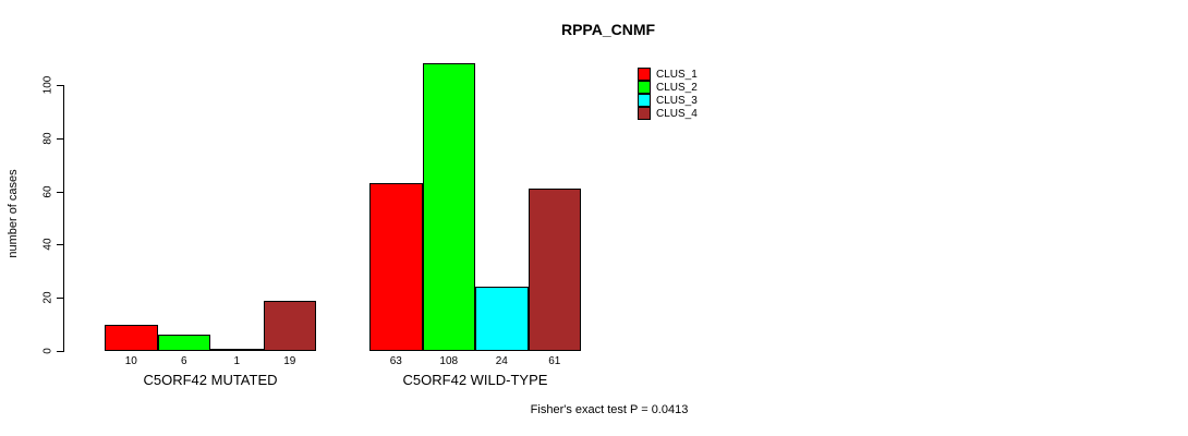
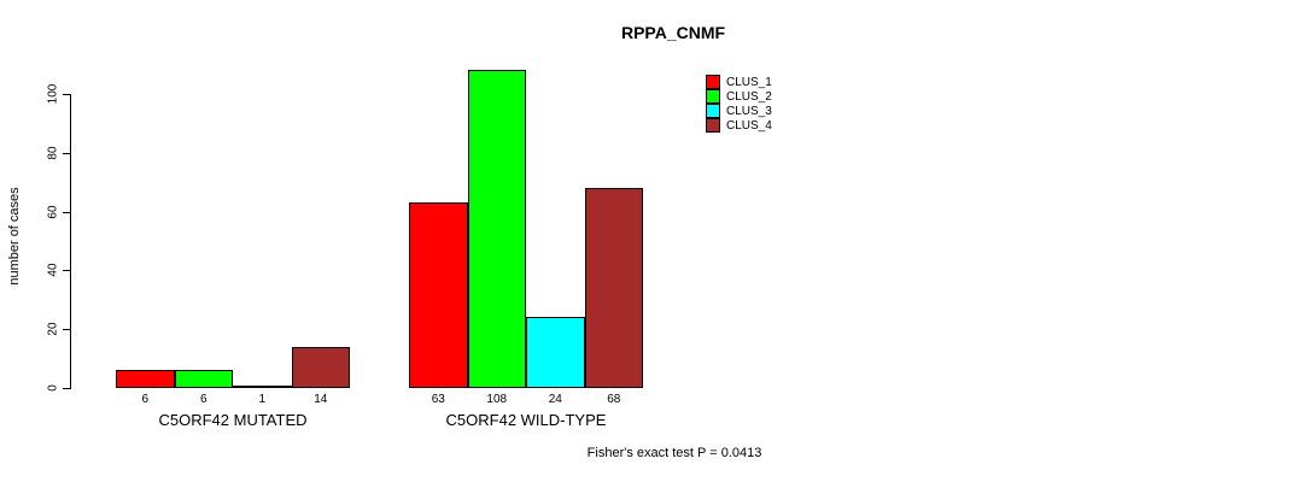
CLUS_1/C5ORF42 MUTATED: 10 -> 6
CLUS_4/C5ORF42 MUTATED: 19 -> 14
CLUS_4/C5ORF42 WILD-TYPE: 61 -> 68
